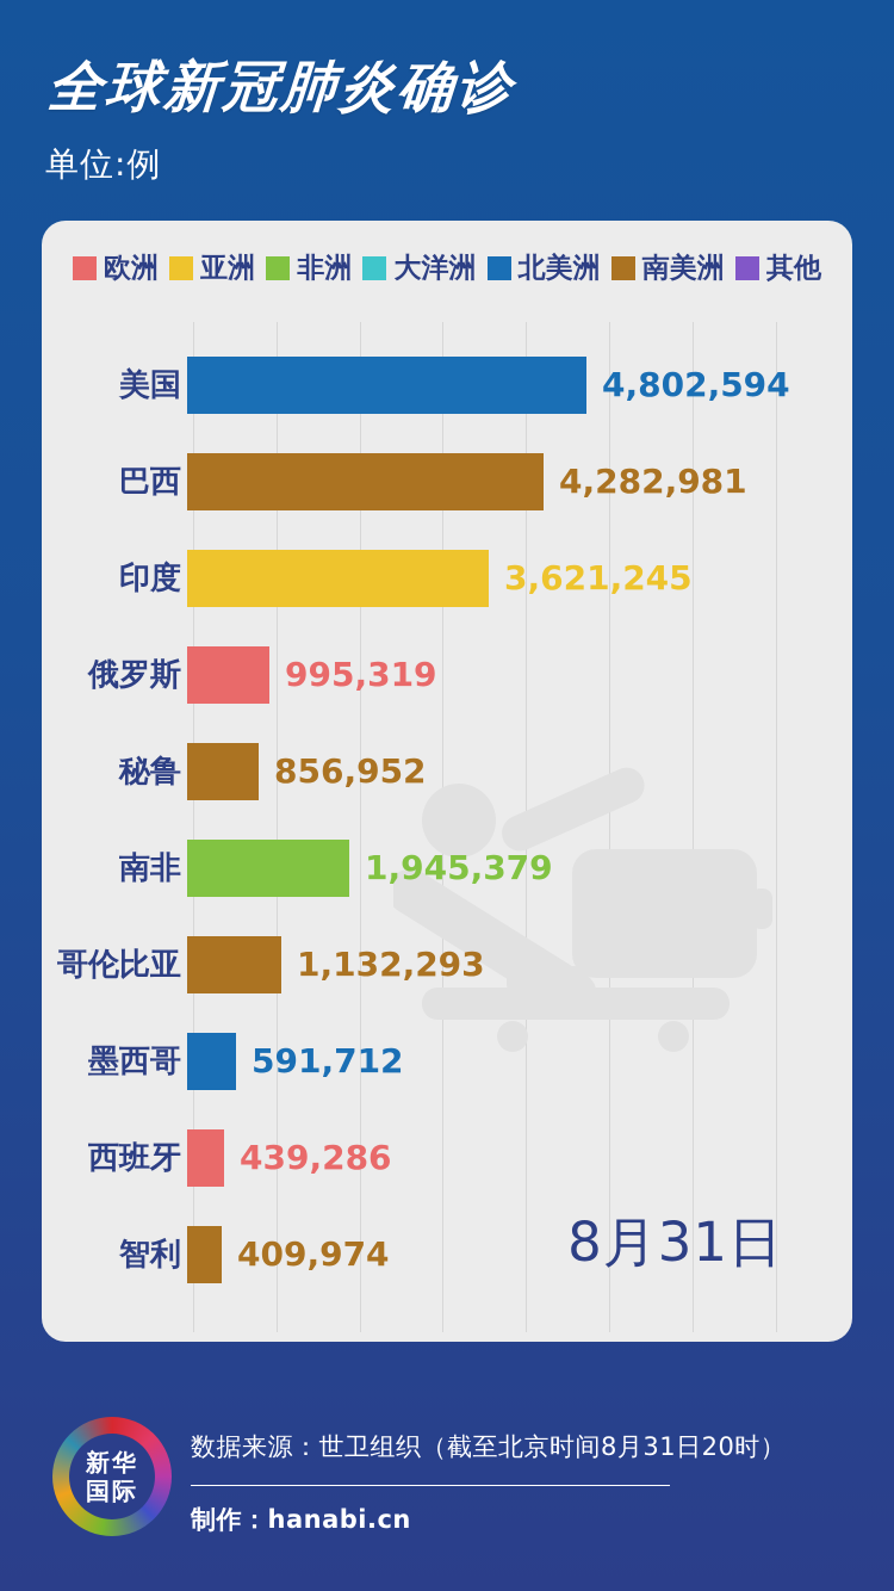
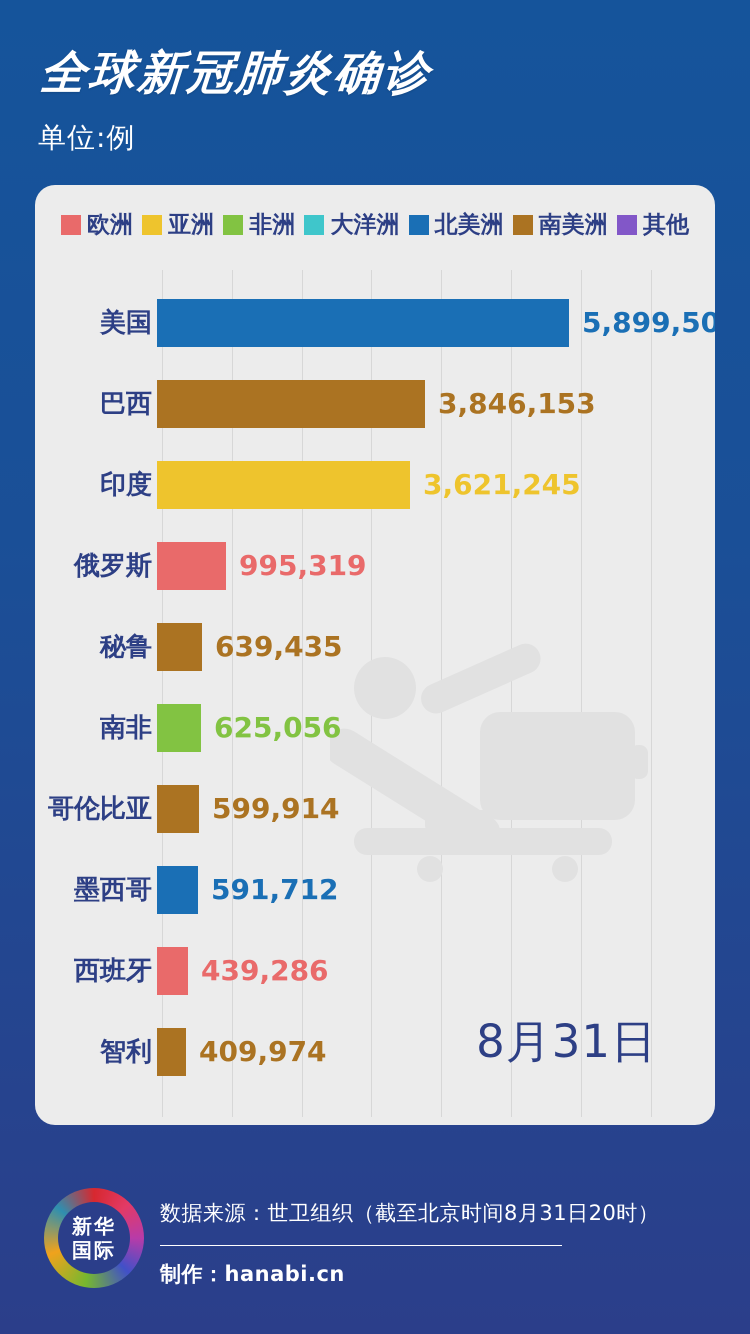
美国: 4,802,594 -> 5,899,504
巴西: 4,282,981 -> 3,846,153
秘鲁: 856,952 -> 639,435
南非: 1,945,379 -> 625,056
哥伦比亚: 1,132,293 -> 599,914
